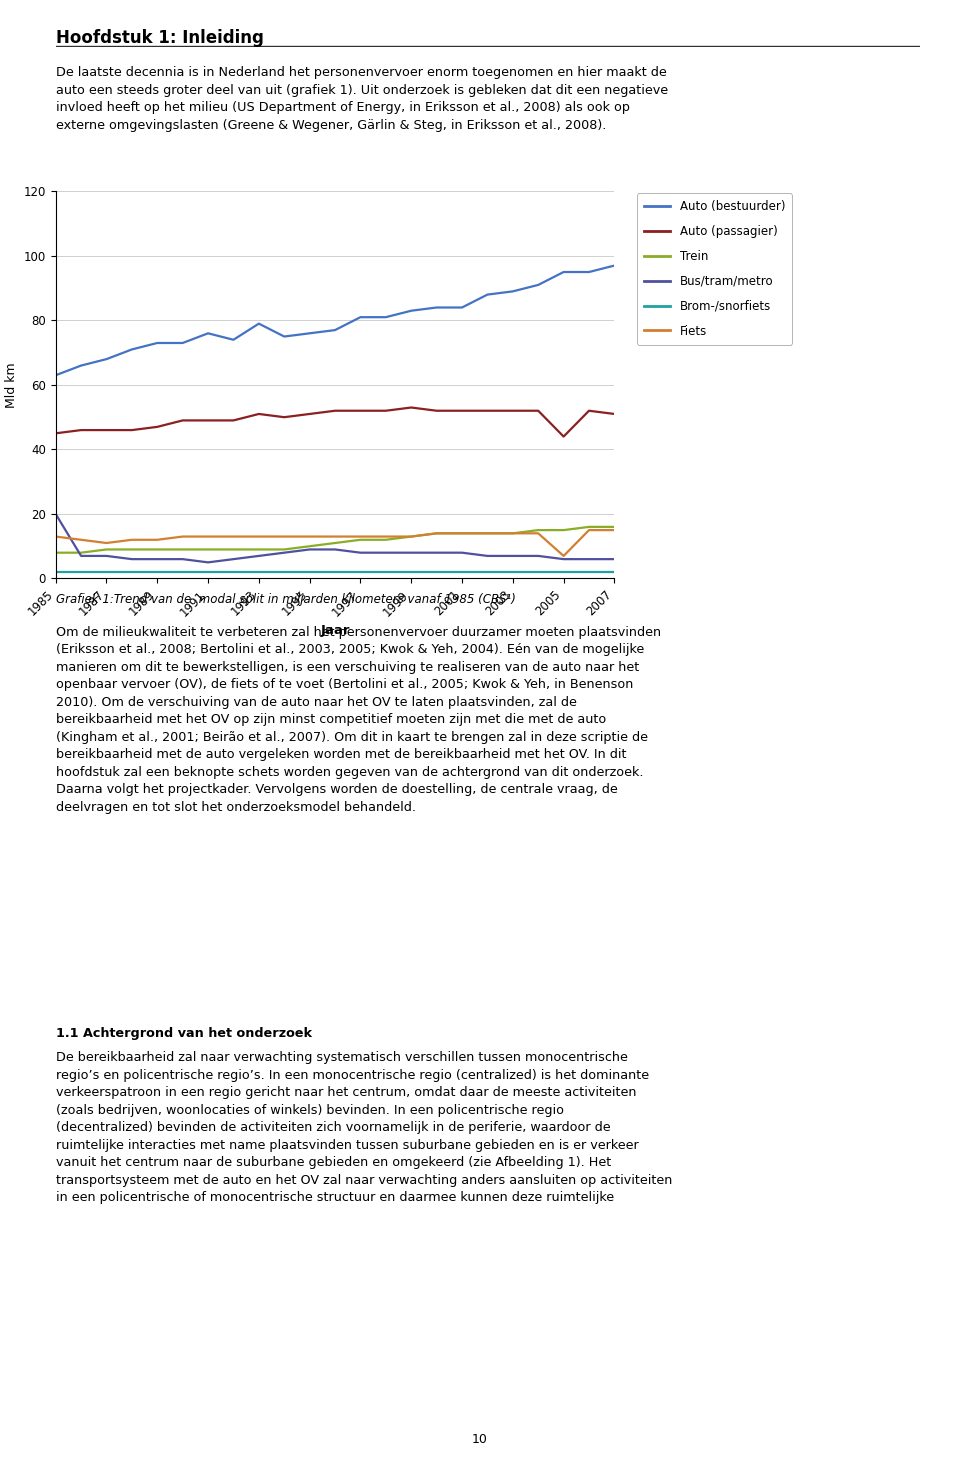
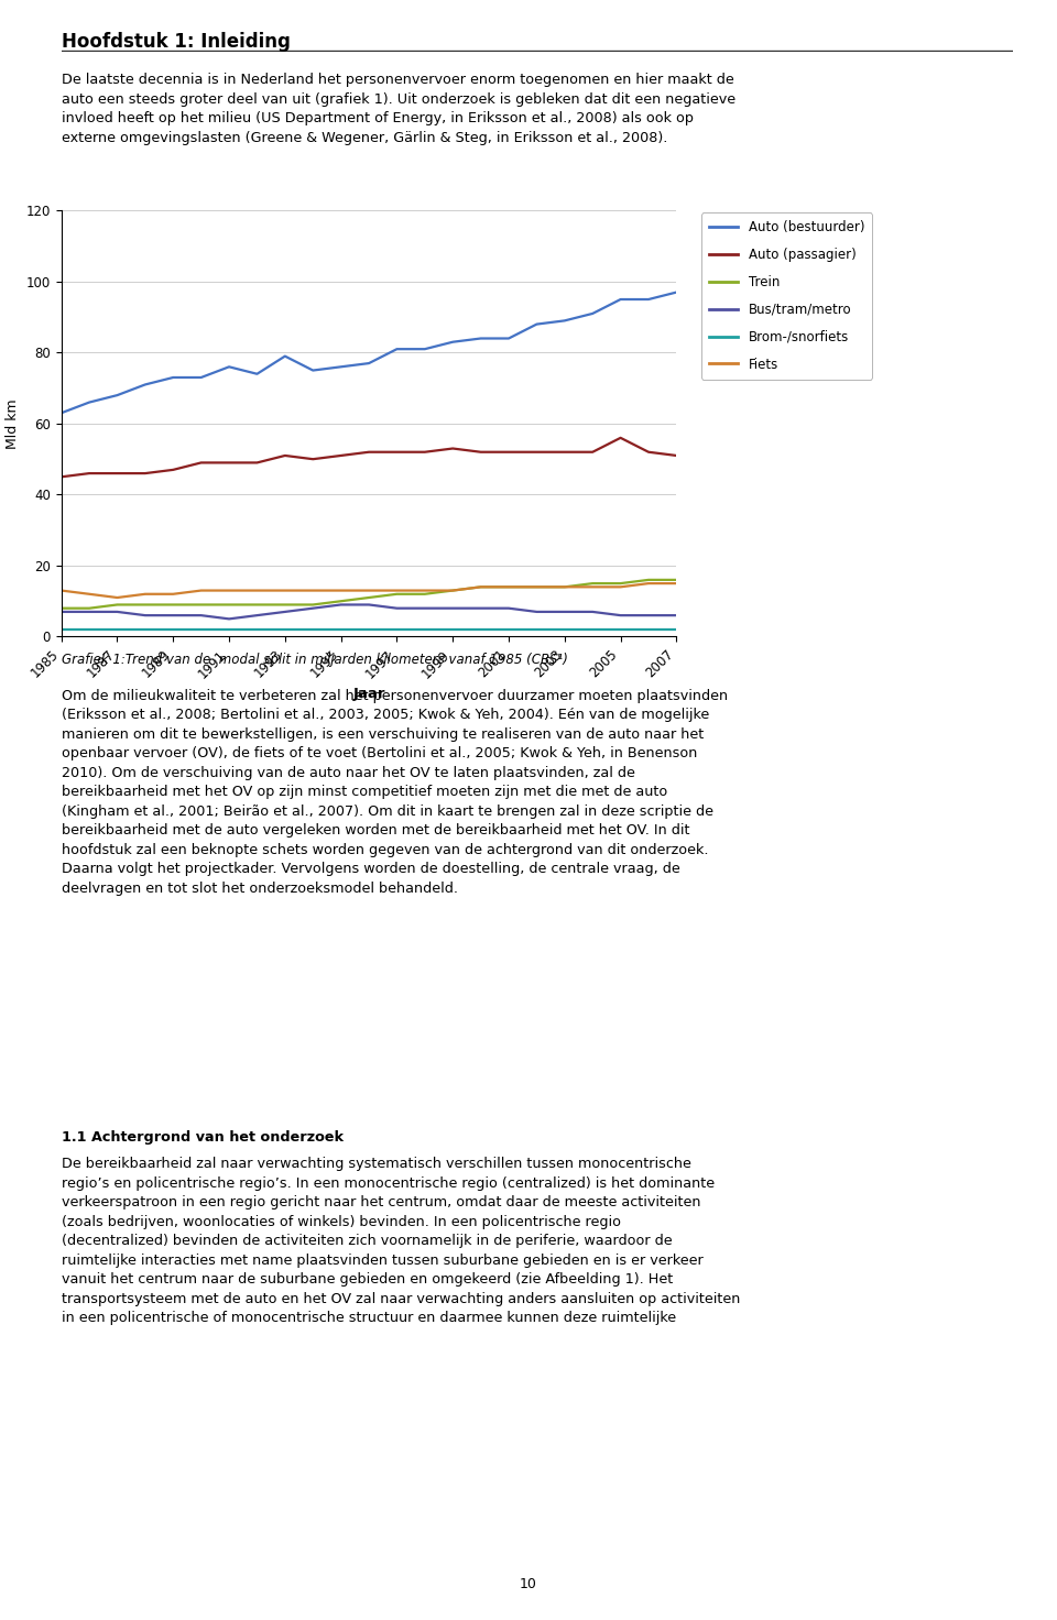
Bus/tram/metro/1985: 20 -> 7
Auto (passagier)/2005: 44 -> 56
Fiets/2005: 7 -> 14
